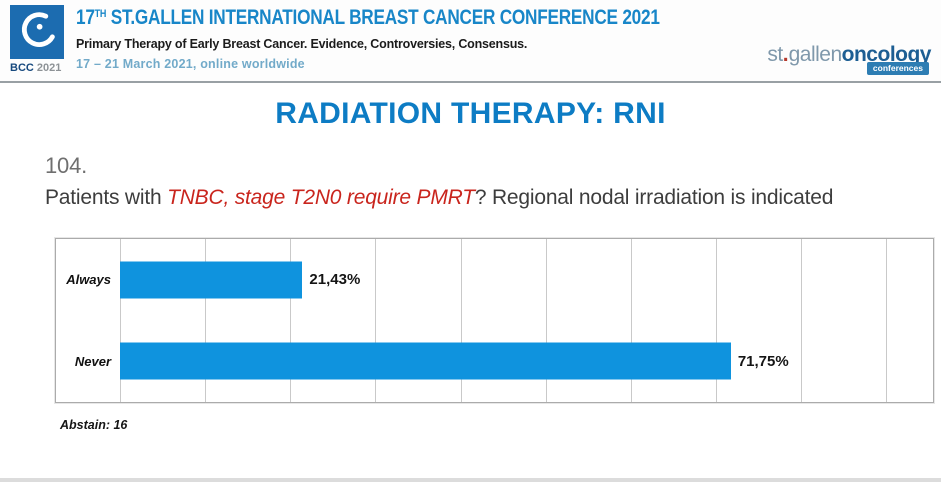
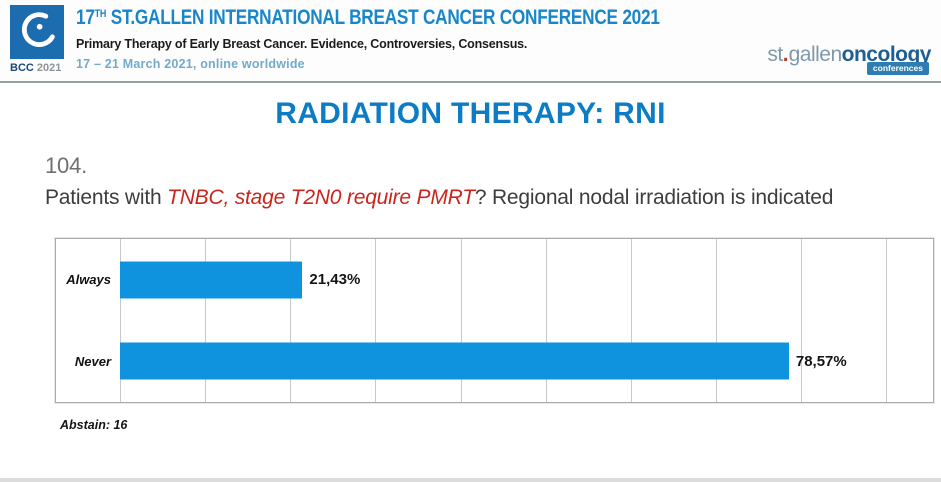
Never: 71,75% -> 78,57%
